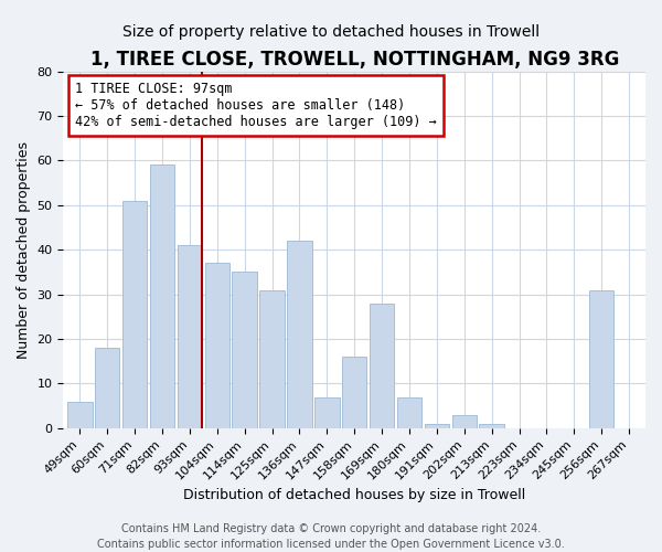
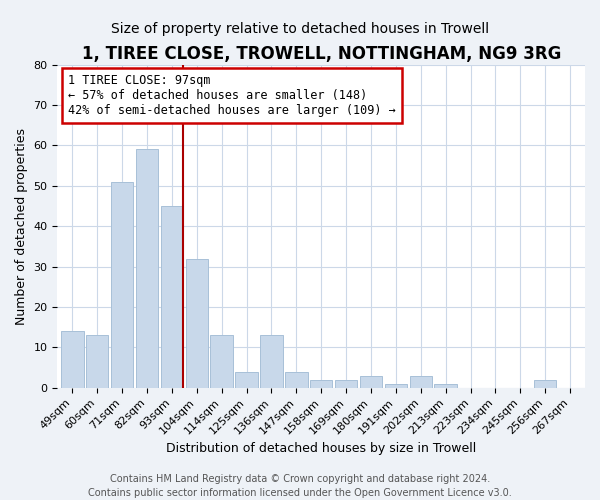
49sqm: 6 -> 14
60sqm: 18 -> 13
93sqm: 41 -> 45
104sqm: 37 -> 32
114sqm: 35 -> 13
125sqm: 31 -> 4
136sqm: 42 -> 13
147sqm: 7 -> 4
158sqm: 16 -> 2
169sqm: 28 -> 2
180sqm: 7 -> 3
256sqm: 31 -> 2
